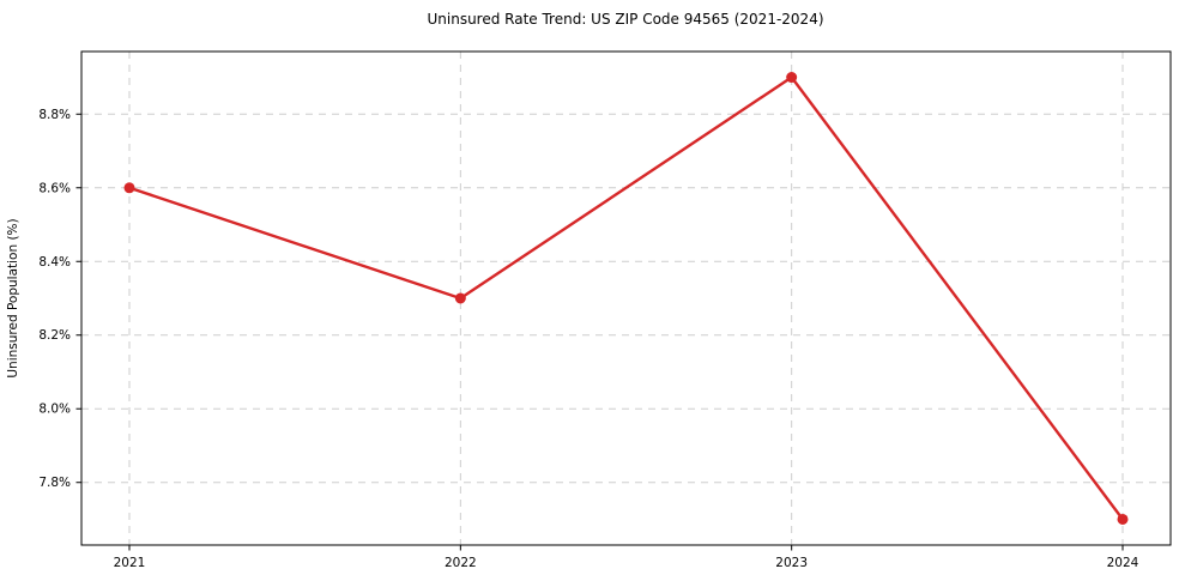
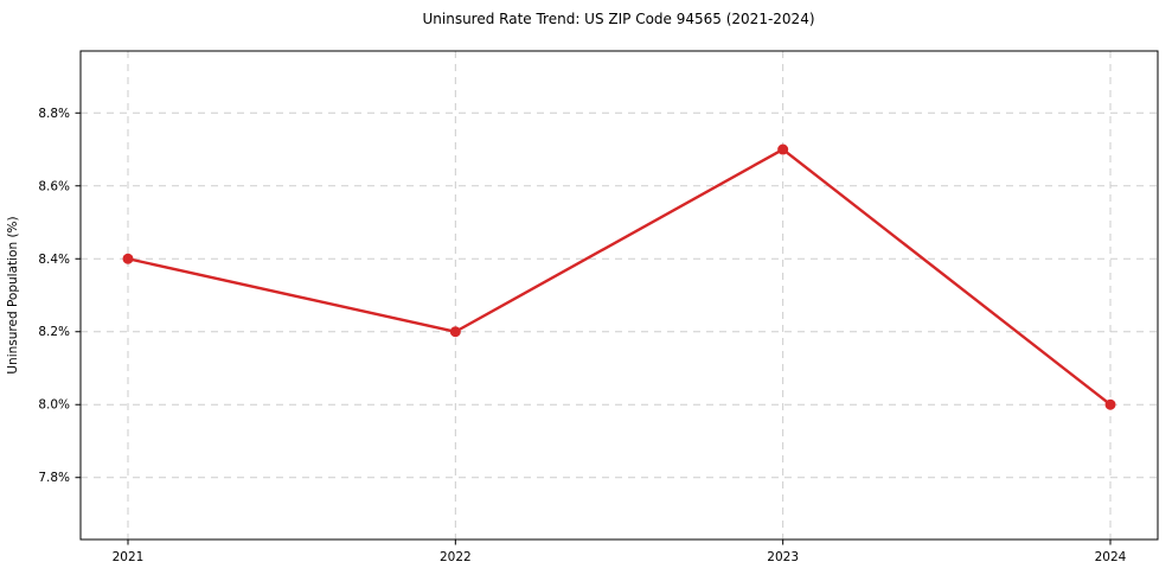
2021: 8.6% -> 8.4%
2022: 8.3% -> 8.2%
2023: 8.9% -> 8.7%
2024: 7.7% -> 8.0%
